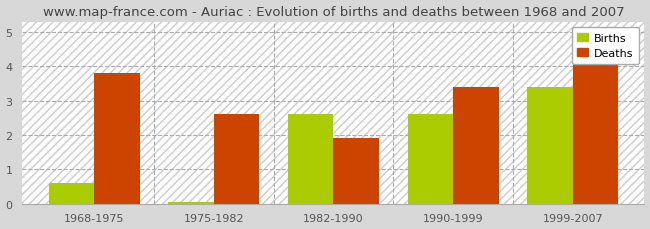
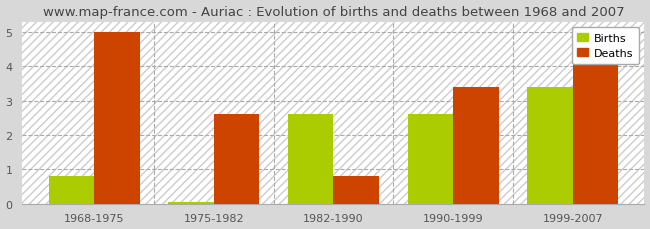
Births/1968-1975: 0.60 -> 0.80
Deaths/1968-1975: 3.8 -> 5.0
Deaths/1982-1990: 1.9 -> 0.8
